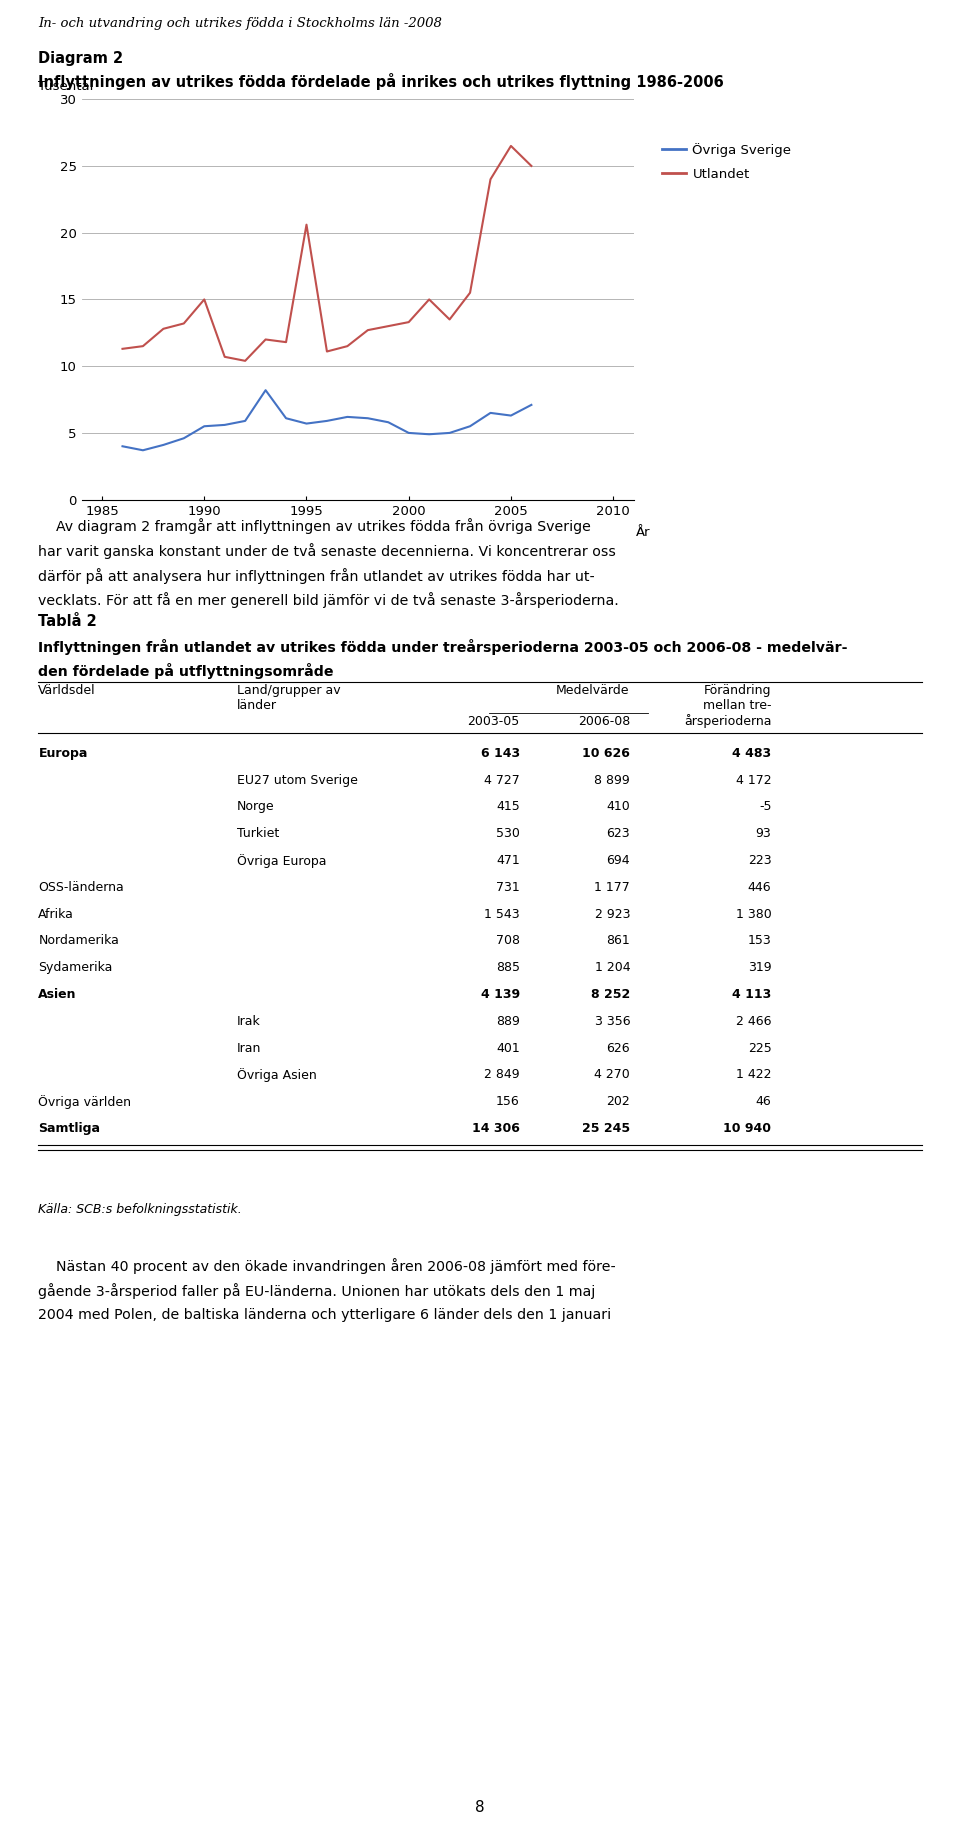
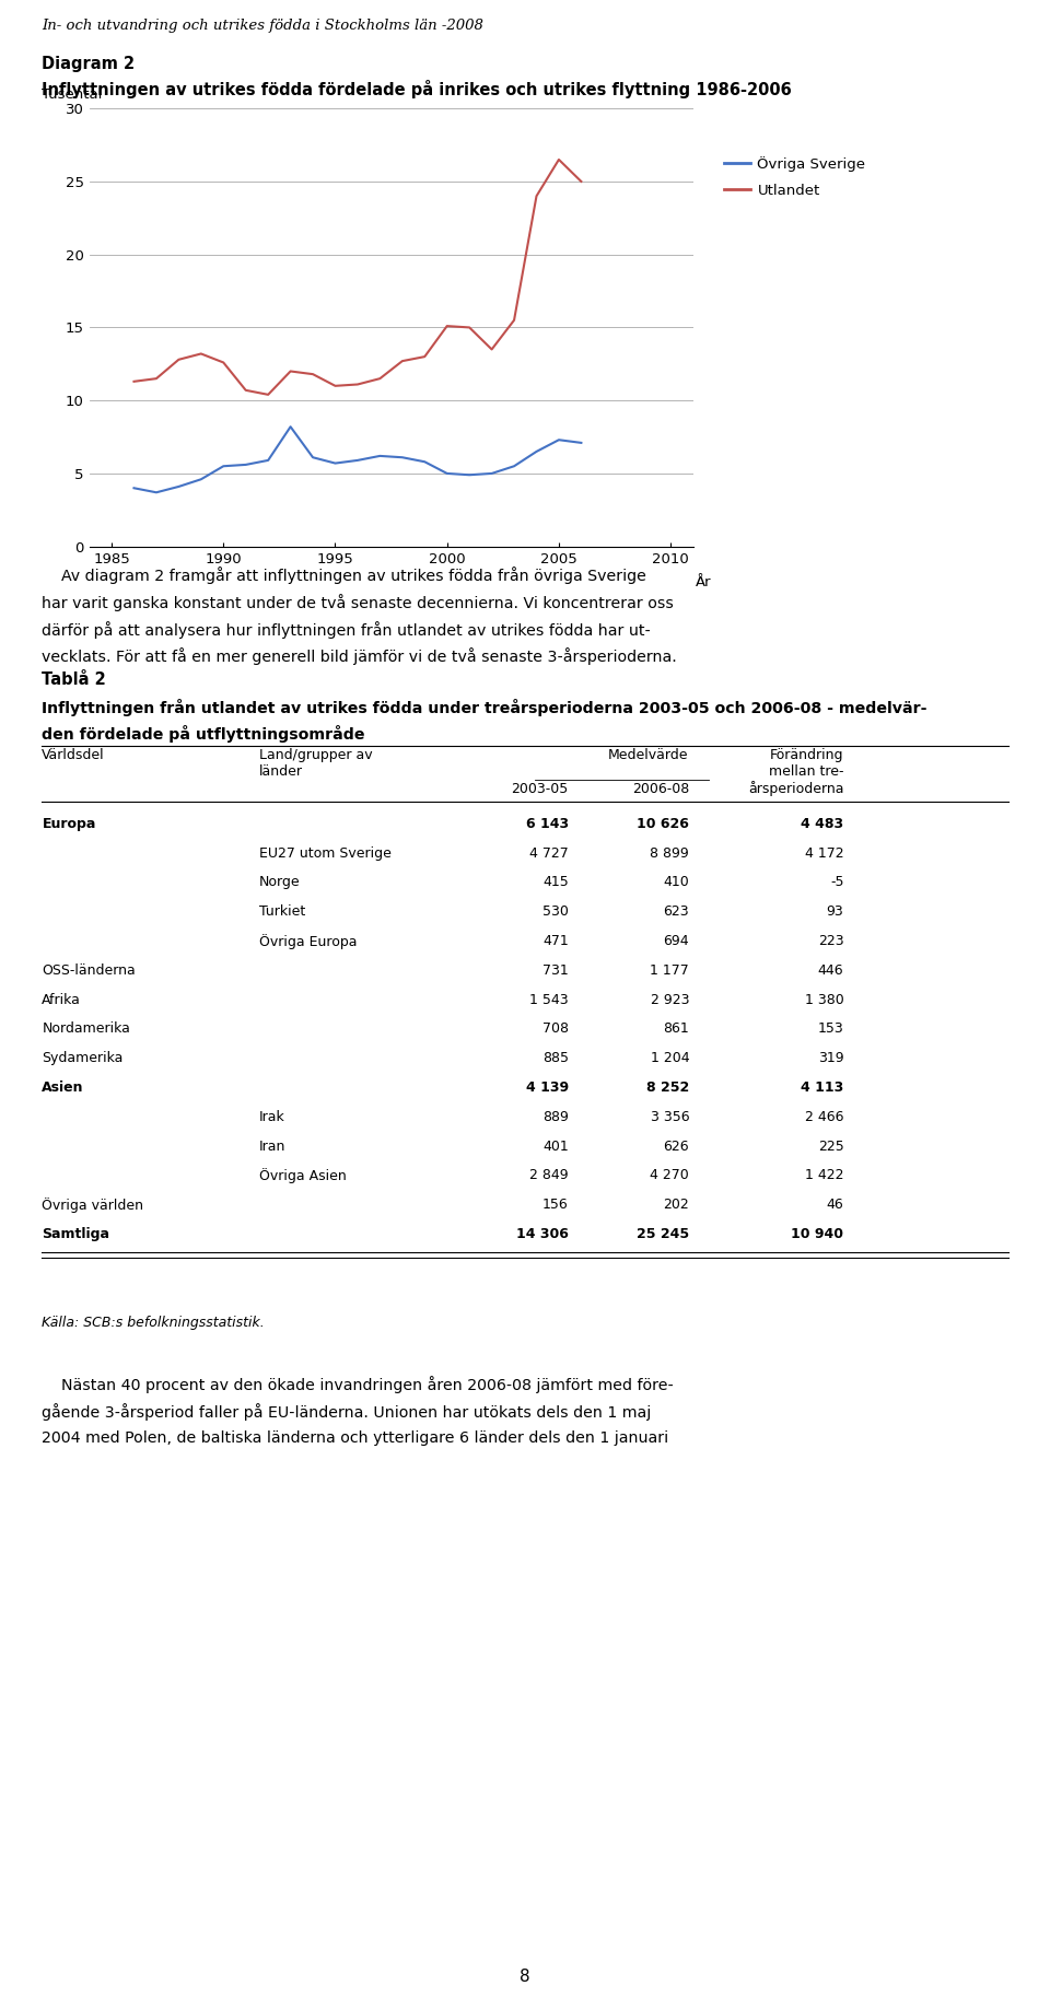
Utlandet/1990: 15.0 -> 12.6
Utlandet/1995: 20.6 -> 11.0
Utlandet/2000: 13.3 -> 15.1
Övriga Sverige/2005: 6.3 -> 7.3
